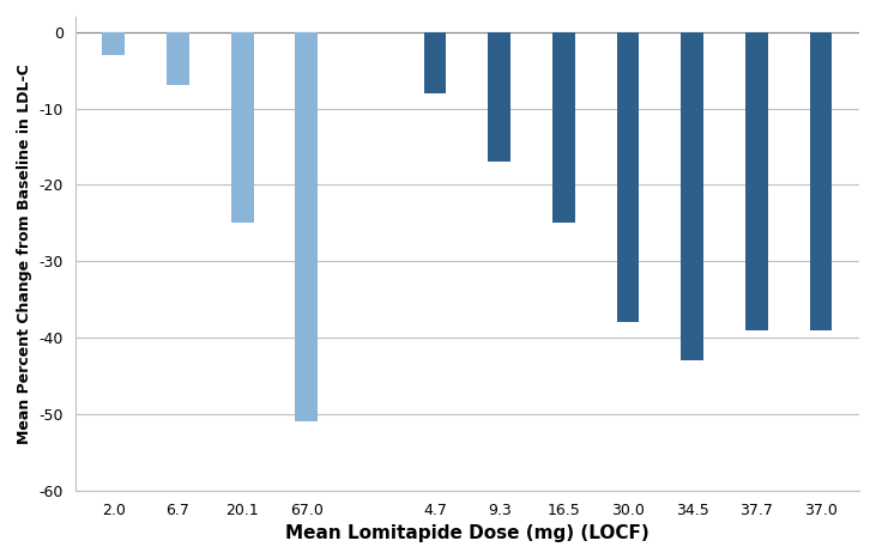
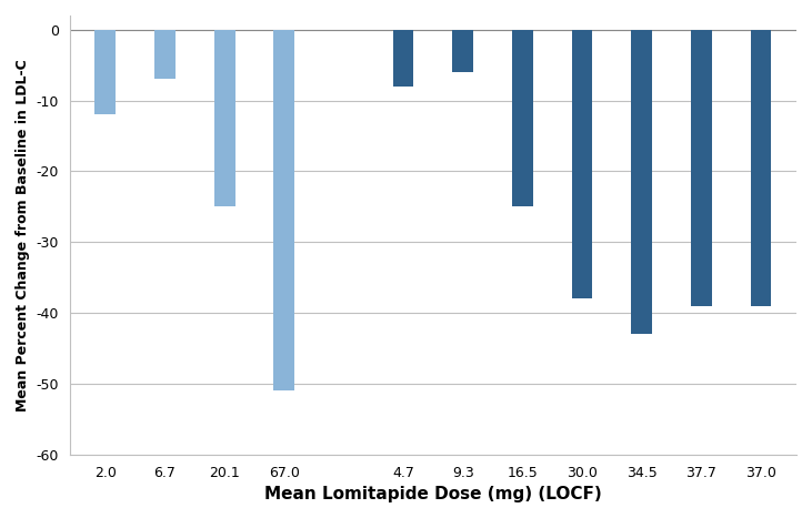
2.0: -3 -> -12
9.3: -17 -> -6
